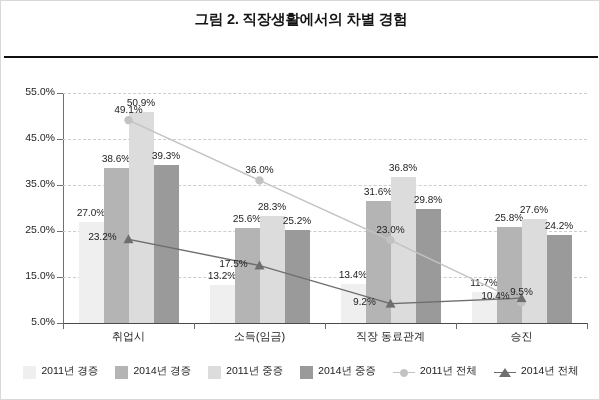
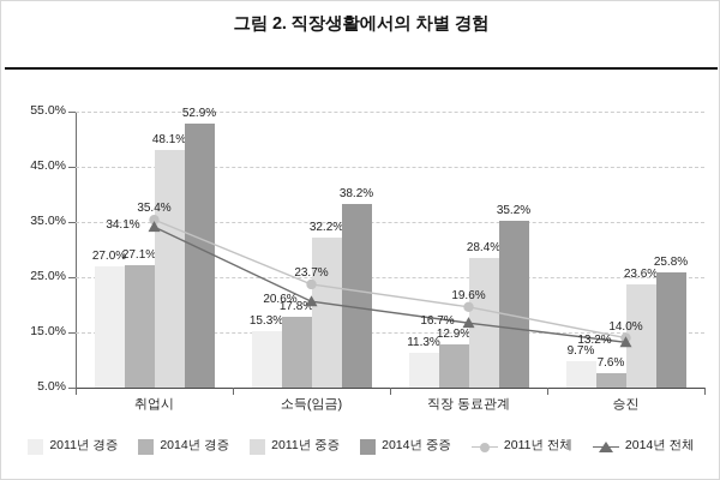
2014년 경증/취업시: 38.6% -> 27.1%
2011년 중증/취업시: 50.9% -> 48.1%
2014년 중증/취업시: 39.3% -> 52.9%
2011년 전체/취업시: 49.1% -> 35.4%
2014년 전체/취업시: 23.2% -> 34.1%
2011년 경증/소득(임금): 13.2% -> 15.3%
2014년 경증/소득(임금): 25.6% -> 17.8%
2011년 중증/소득(임금): 28.3% -> 32.2%
2014년 중증/소득(임금): 25.2% -> 38.2%
2011년 전체/소득(임금): 36.0% -> 23.7%
2014년 전체/소득(임금): 17.5% -> 20.6%
2011년 경증/직장 동료관계: 13.4% -> 11.3%
2014년 경증/직장 동료관계: 31.6% -> 12.9%
2011년 중증/직장 동료관계: 36.8% -> 28.4%
2014년 중증/직장 동료관계: 29.8% -> 35.2%
2011년 전체/직장 동료관계: 23.0% -> 19.6%
2014년 전체/직장 동료관계: 9.2% -> 16.7%
2011년 경증/승진: 11.7% -> 9.7%
2014년 경증/승진: 25.8% -> 7.6%
2011년 중증/승진: 27.6% -> 23.6%
2014년 중증/승진: 24.2% -> 25.8%
2011년 전체/승진: 9.5% -> 14.0%
2014년 전체/승진: 10.4% -> 13.2%
